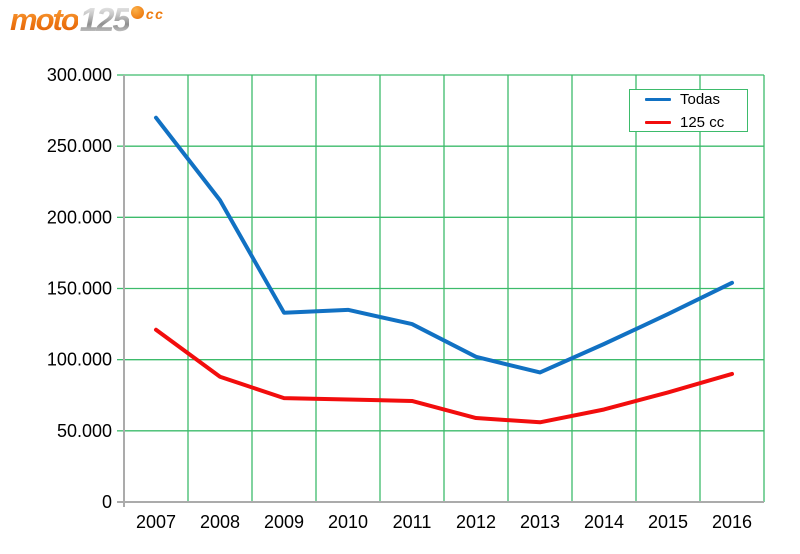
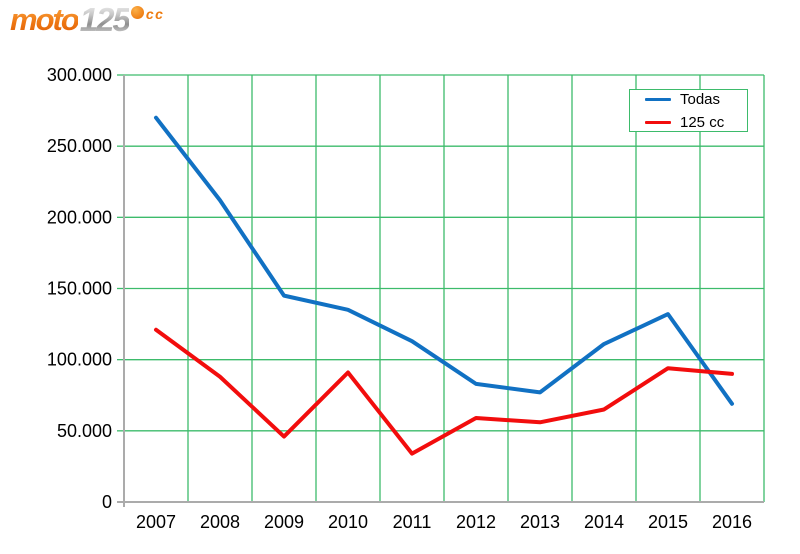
Todas/2009: 133000 -> 145000
125 cc/2009: 73000 -> 46000
125 cc/2010: 72000 -> 91000
Todas/2011: 125000 -> 113000
125 cc/2011: 71000 -> 34000
Todas/2012: 102000 -> 83000
Todas/2013: 91000 -> 77000
125 cc/2015: 77000 -> 94000
Todas/2016: 154000 -> 69000
